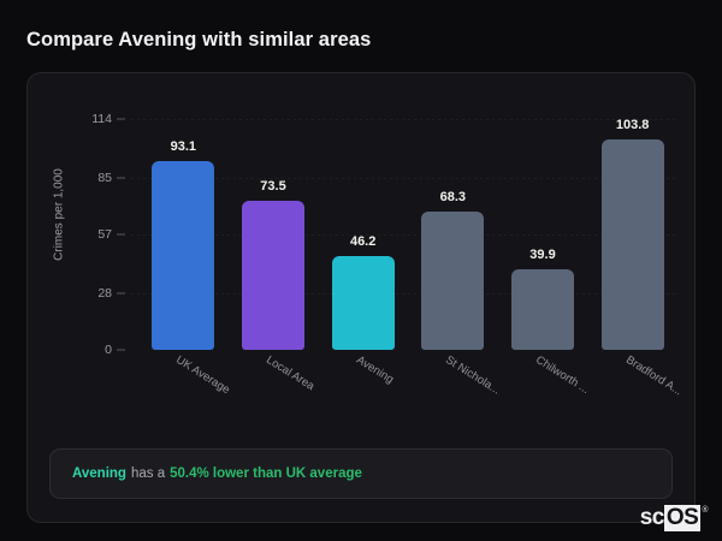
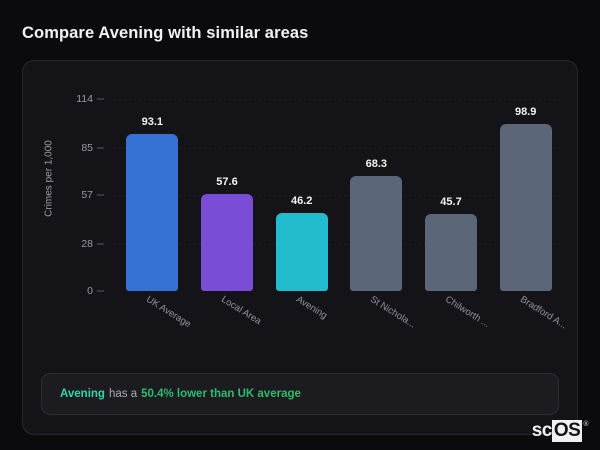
Local Area: 73.5 -> 57.6
Chilworth ...: 39.9 -> 45.7
Bradford A...: 103.8 -> 98.9
